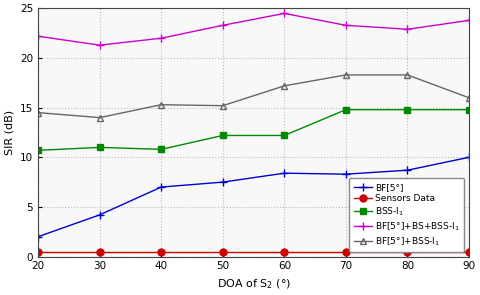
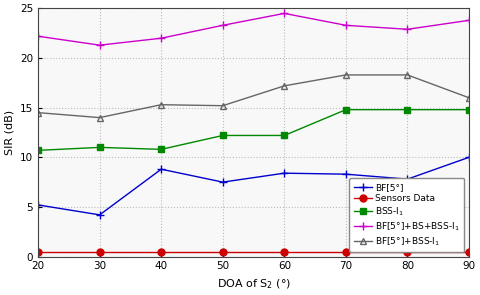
BF[5°]/20: 2.0 -> 5.2
BF[5°]/40: 7.0 -> 8.8
BF[5°]/80: 8.7 -> 7.8
